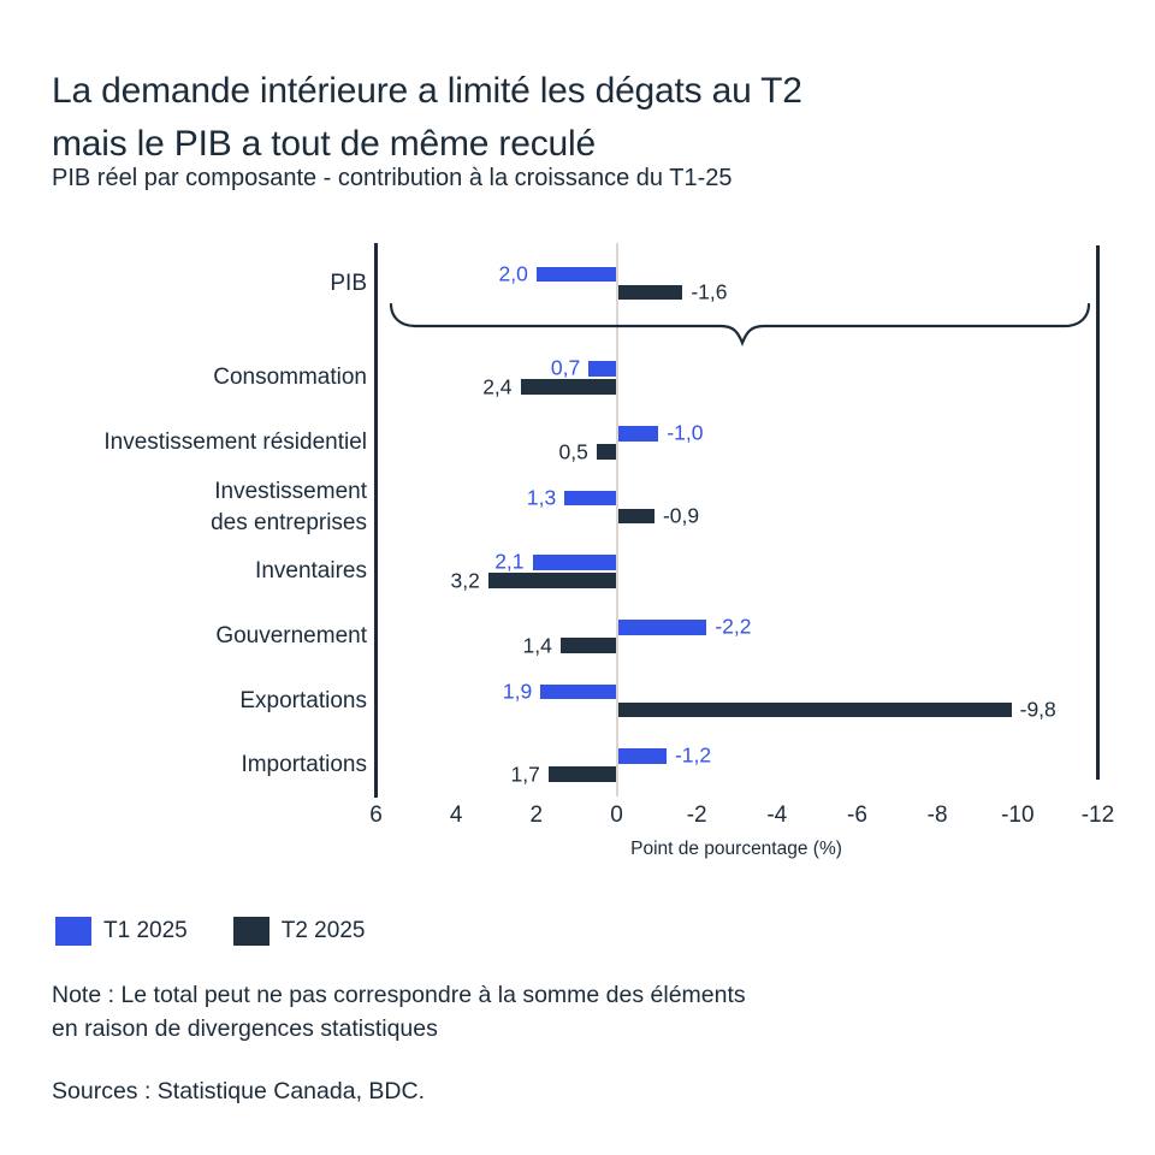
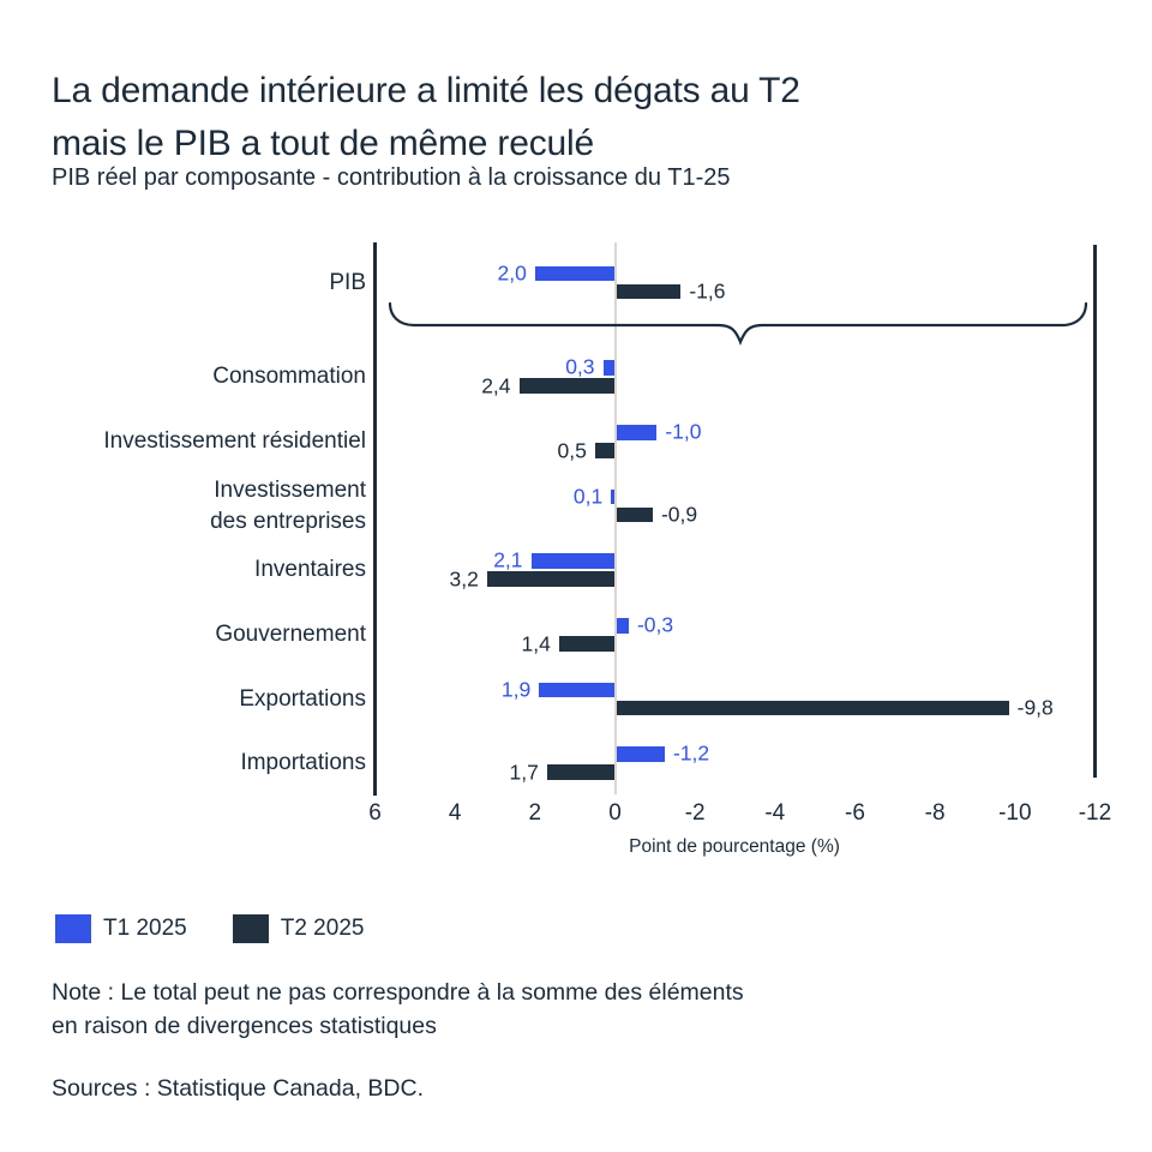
T1 2025/Consommation: 0,7 -> 0,3
T1 2025/Investissement des entreprises: 1,3 -> 0,1
T1 2025/Gouvernement: -2,2 -> -0,3
